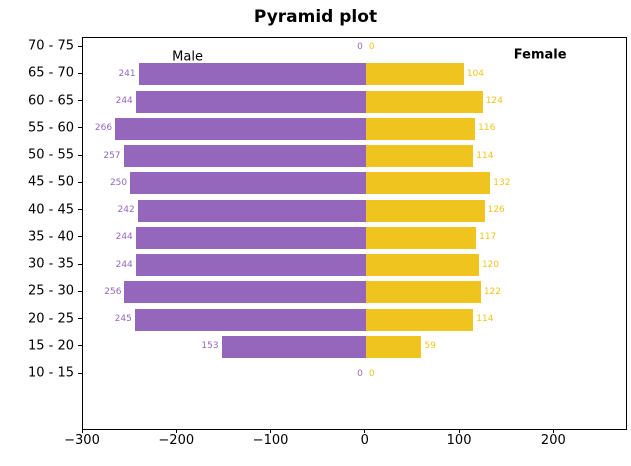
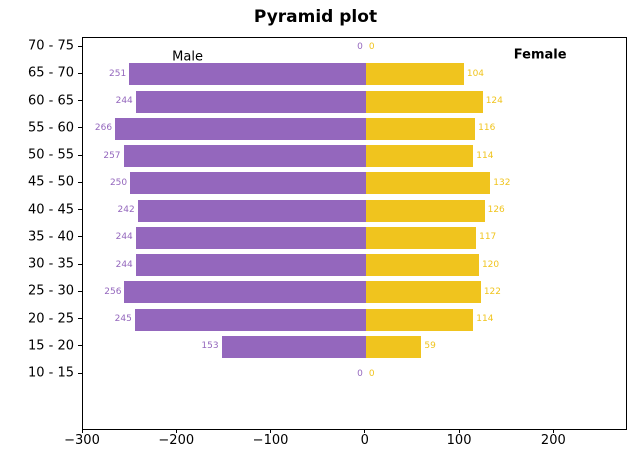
Male/65 - 70: 241 -> 251
